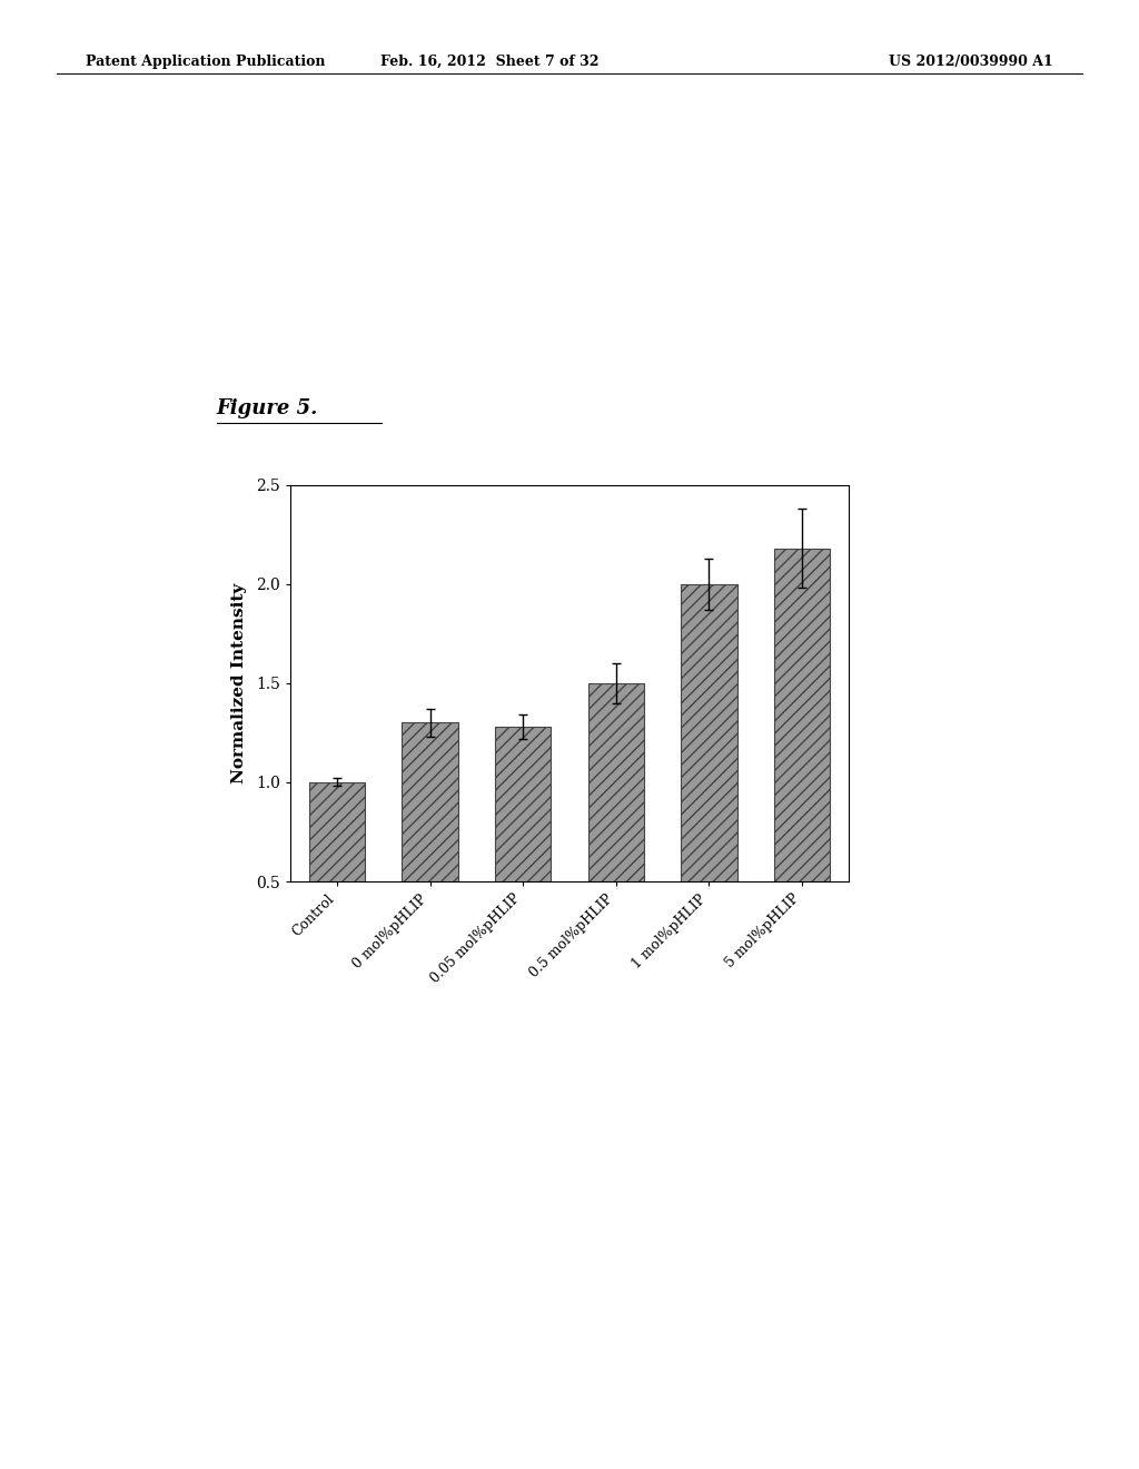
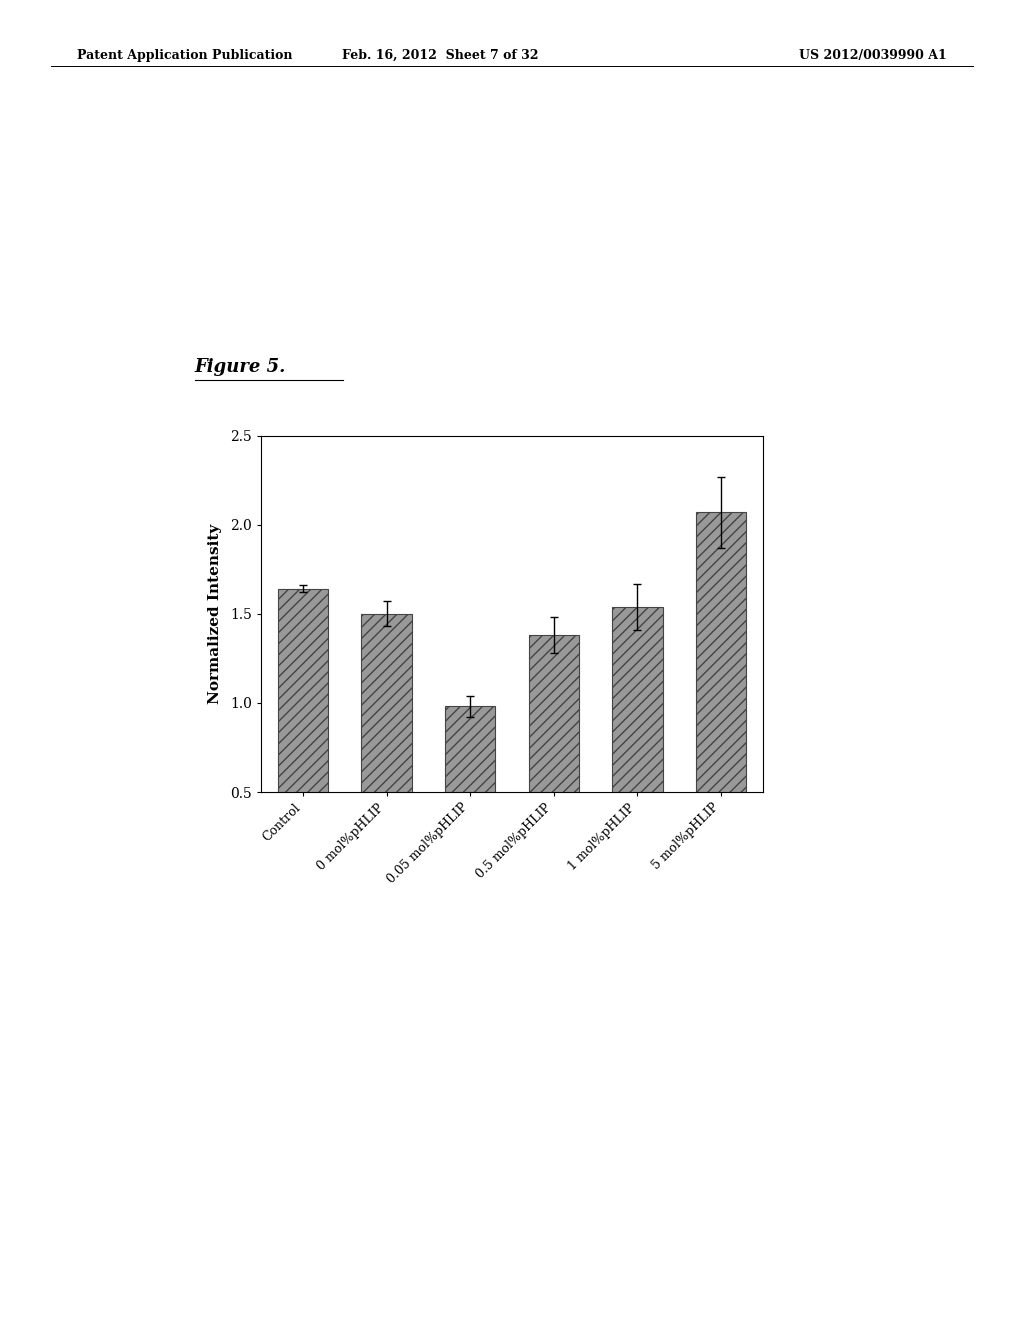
Control: 1.00 -> 1.64
0 mol%pHLIP: 1.30 -> 1.50
0.05 mol%pHLIP: 1.28 -> 0.98
0.5 mol%pHLIP: 1.50 -> 1.38
1 mol%pHLIP: 2.00 -> 1.54
5 mol%pHLIP: 2.18 -> 2.07
